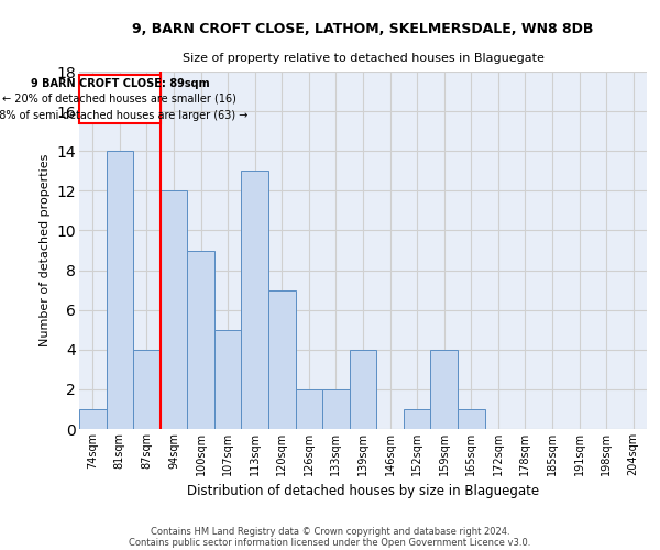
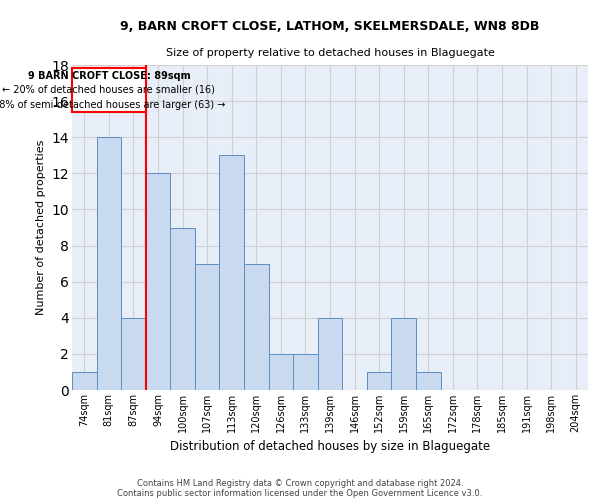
107sqm: 5 -> 7
